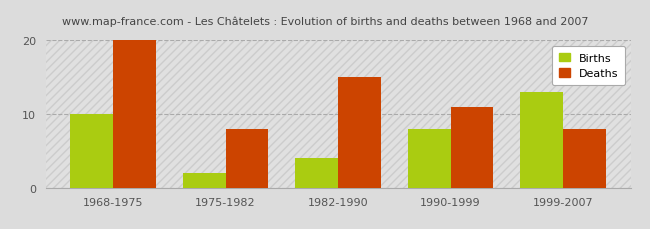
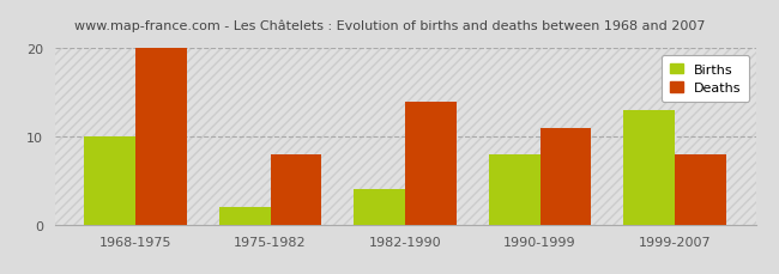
Deaths/1982-1990: 15 -> 14
